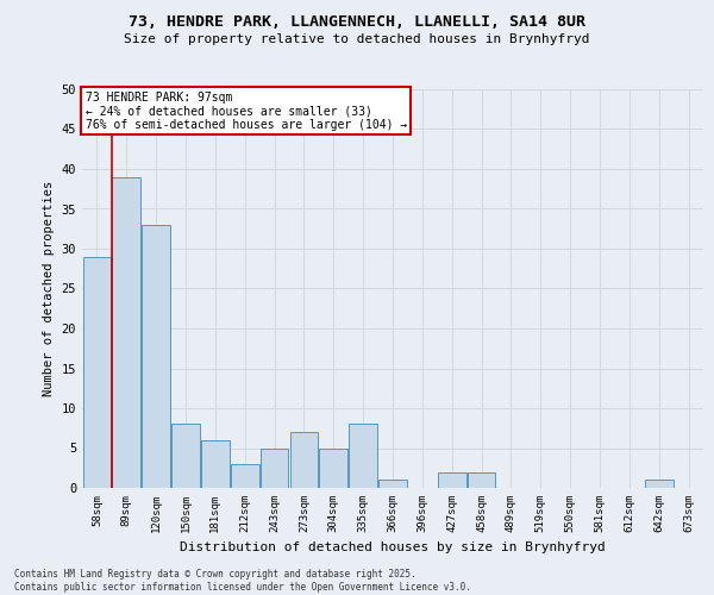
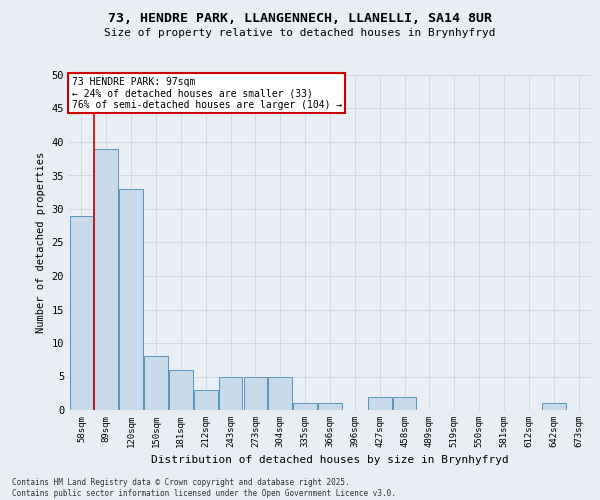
273sqm: 7 -> 5
335sqm: 8 -> 1
